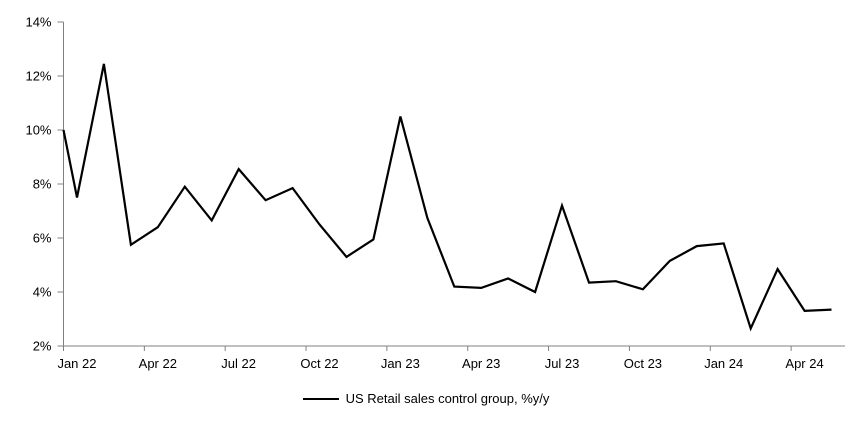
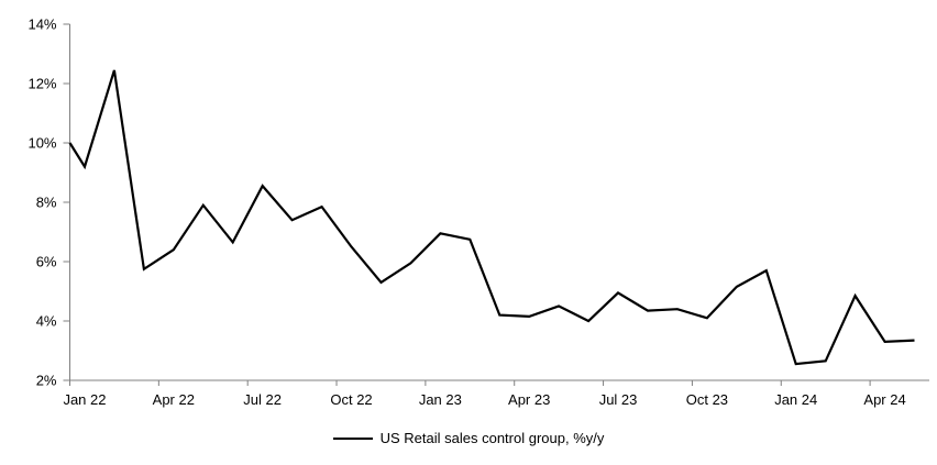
Jan 22: 7.5% -> 9.2%
Jan 23: 10.5% -> 7.0%
Jul 23: 7.2% -> 5.0%
Jan 24: 5.8% -> 2.5%
